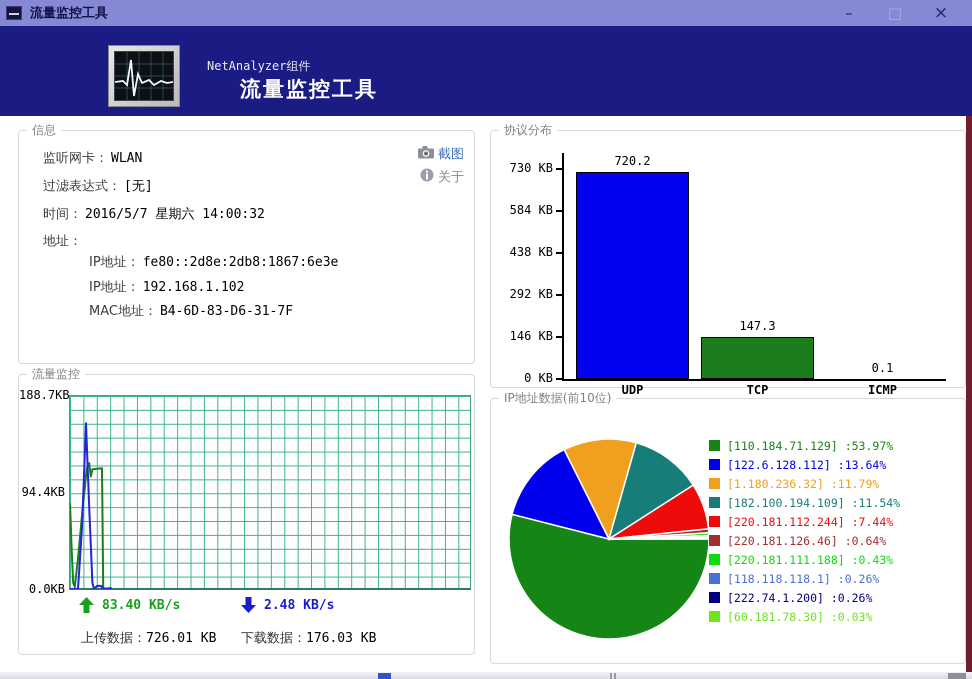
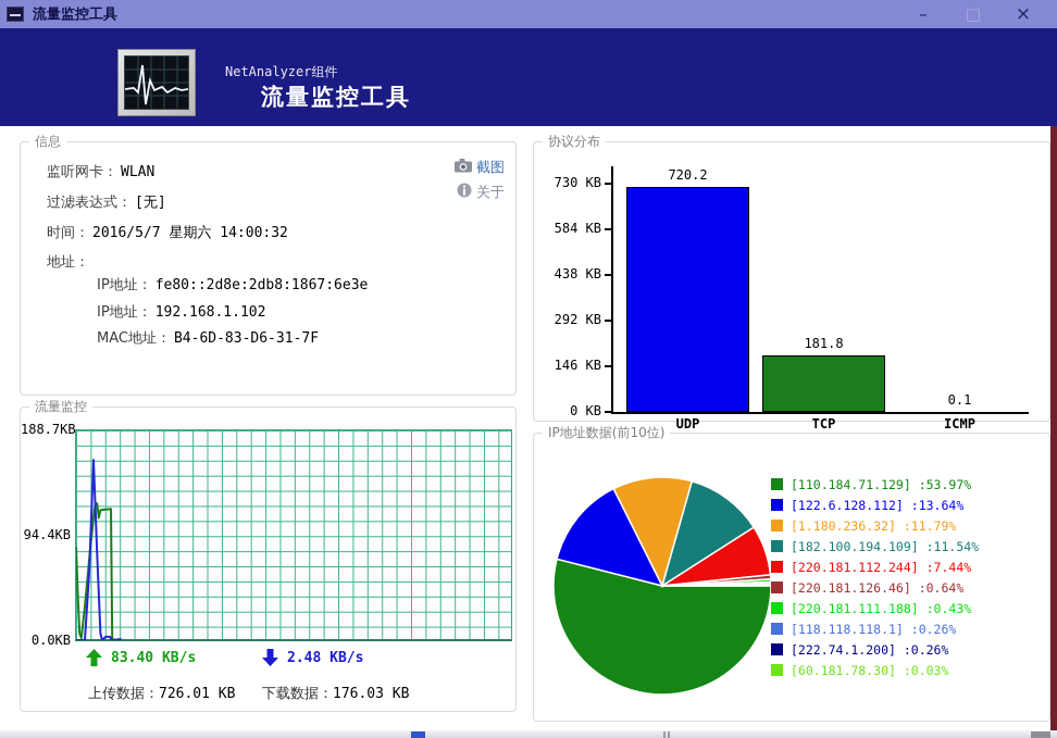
协议分布/TCP: 147.3 -> 181.8
